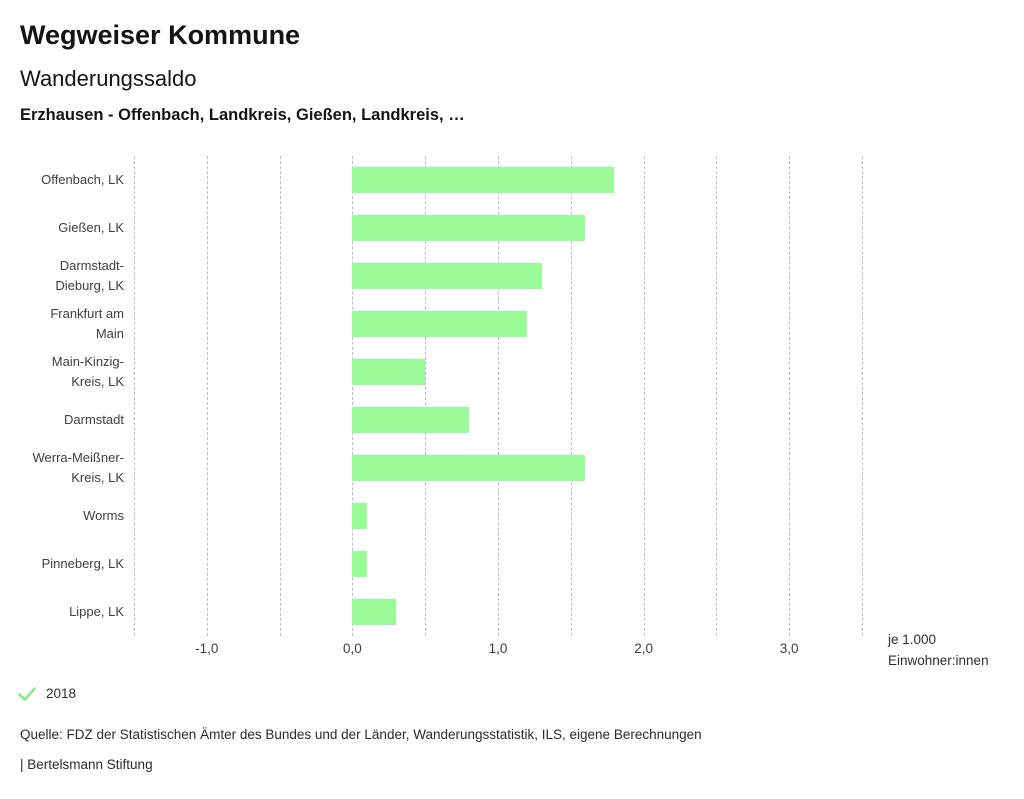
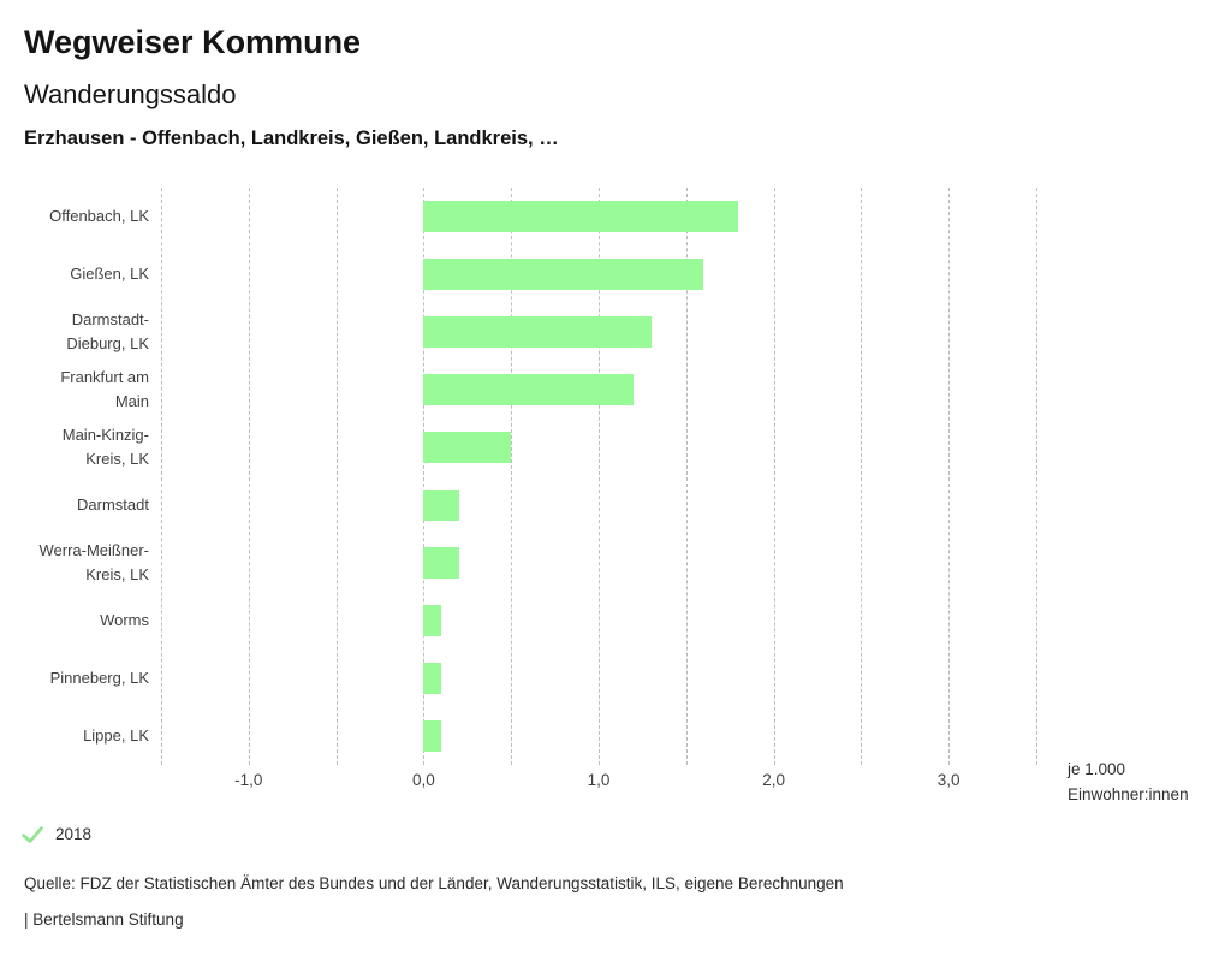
Darmstadt: 0,8 -> 0,2
Werra-Meißner-Kreis, LK: 1,6 -> 0,2
Lippe, LK: 0,3 -> 0,1
